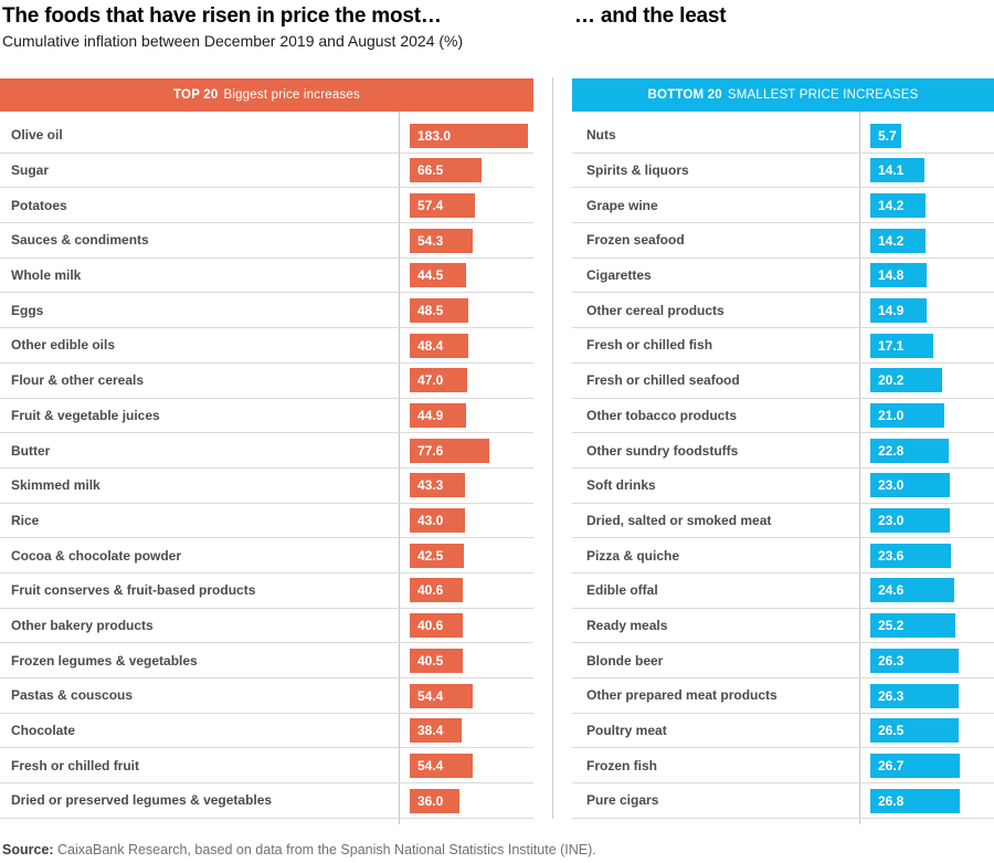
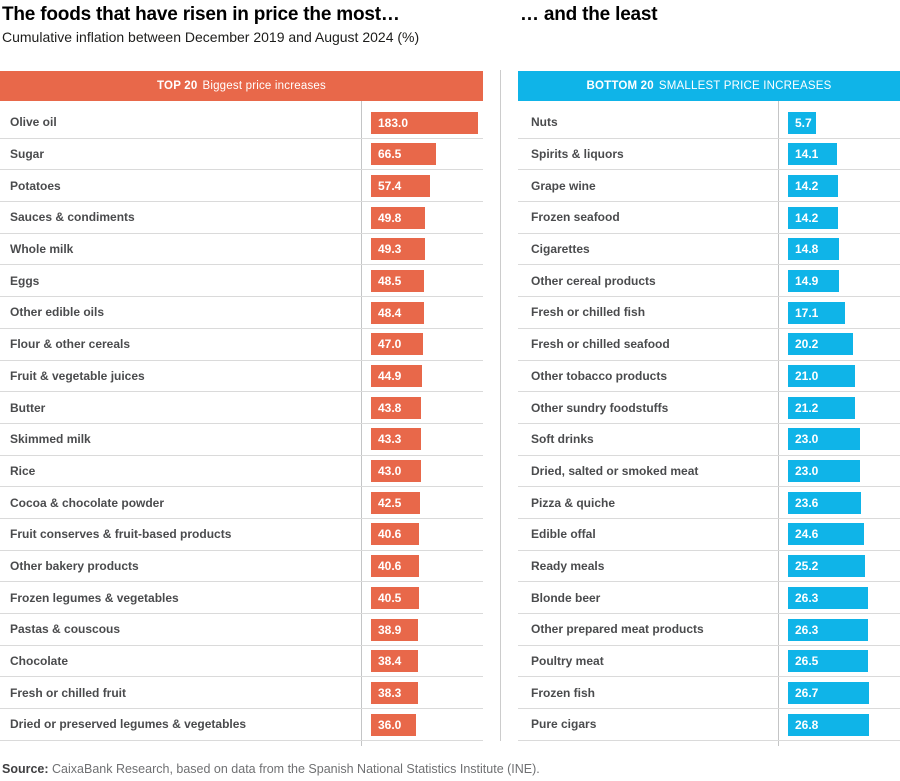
TOP 20 Biggest price increases/Sauces & condiments: 54.3 -> 49.8
TOP 20 Biggest price increases/Whole milk: 44.5 -> 49.3
TOP 20 Biggest price increases/Butter: 77.6 -> 43.8
TOP 20 Biggest price increases/Pastas & couscous: 54.4 -> 38.9
TOP 20 Biggest price increases/Fresh or chilled fruit: 54.4 -> 38.3
BOTTOM 20 SMALLEST PRICE INCREASES/Other sundry foodstuffs: 22.8 -> 21.2
